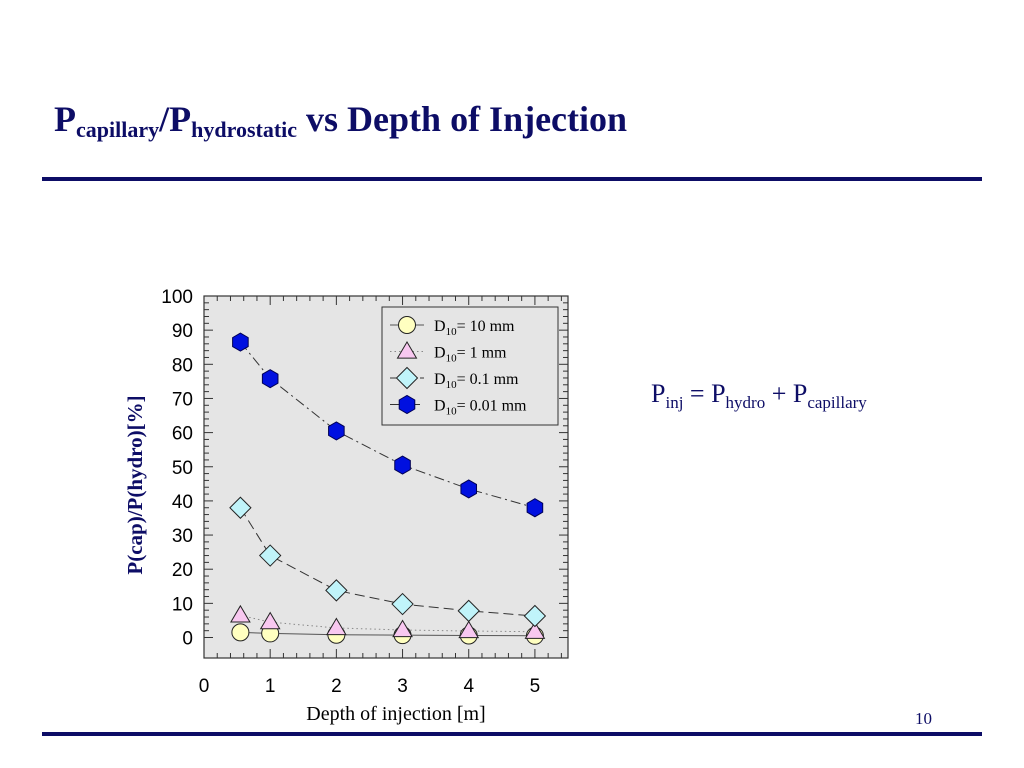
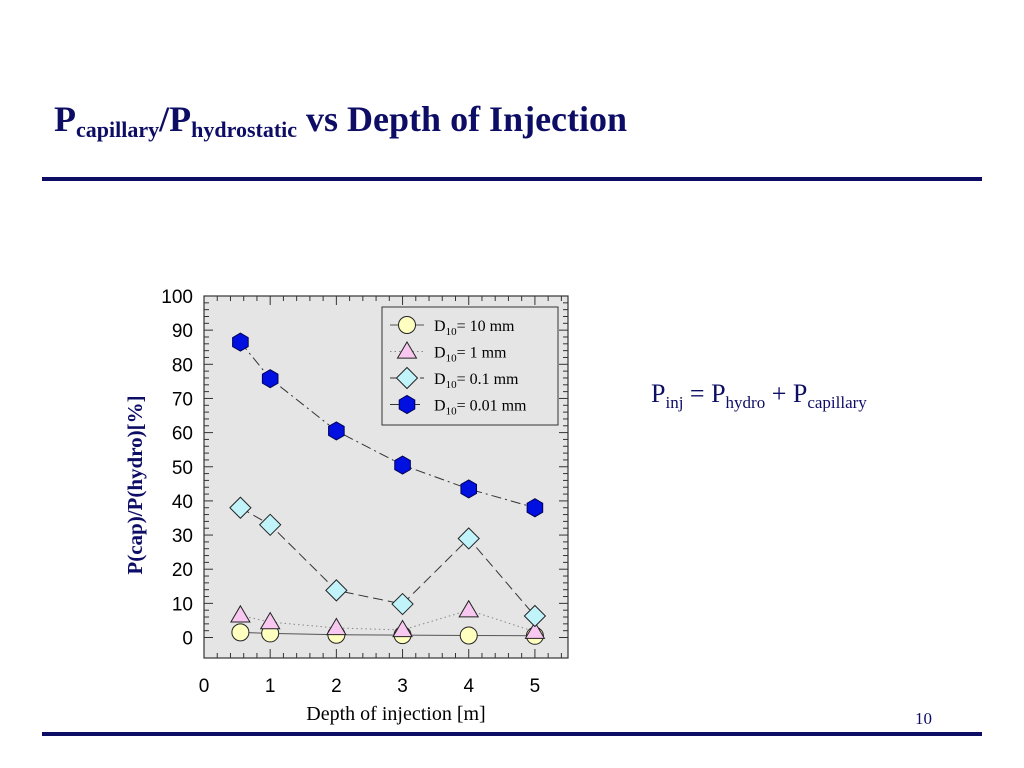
D10 = 0.1 mm/1: 24 -> 33
D10 = 1 mm/4: 2 -> 8
D10 = 0.1 mm/4: 8 -> 29
